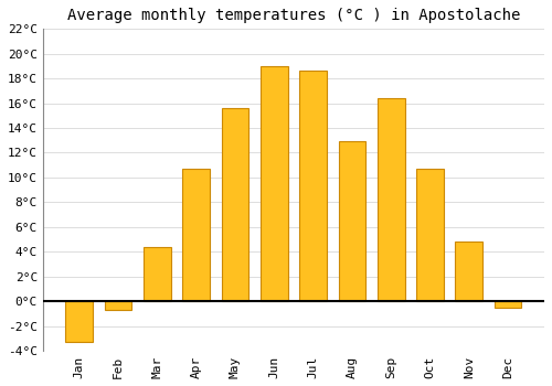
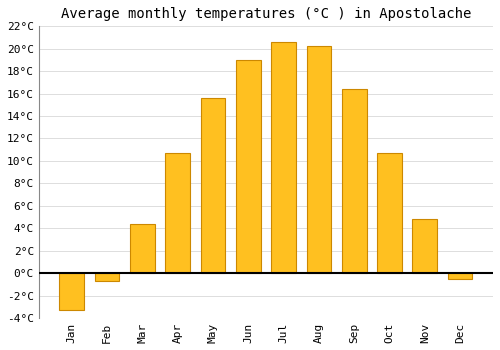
Jul: 18.6°C -> 20.6°C
Aug: 12.9°C -> 20.2°C
